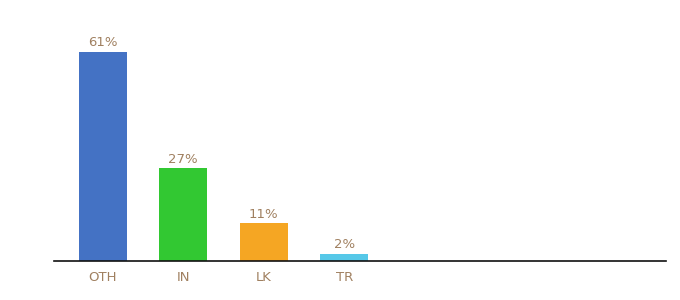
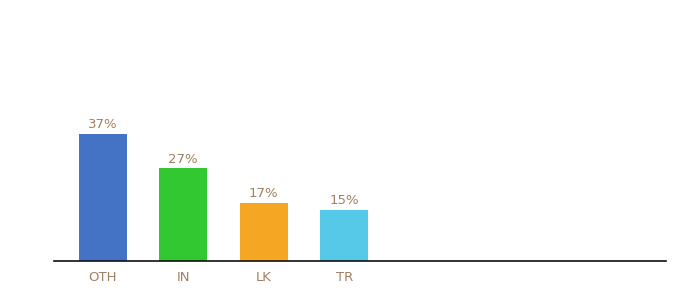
OTH: 61% -> 37%
LK: 11% -> 17%
TR: 2% -> 15%
